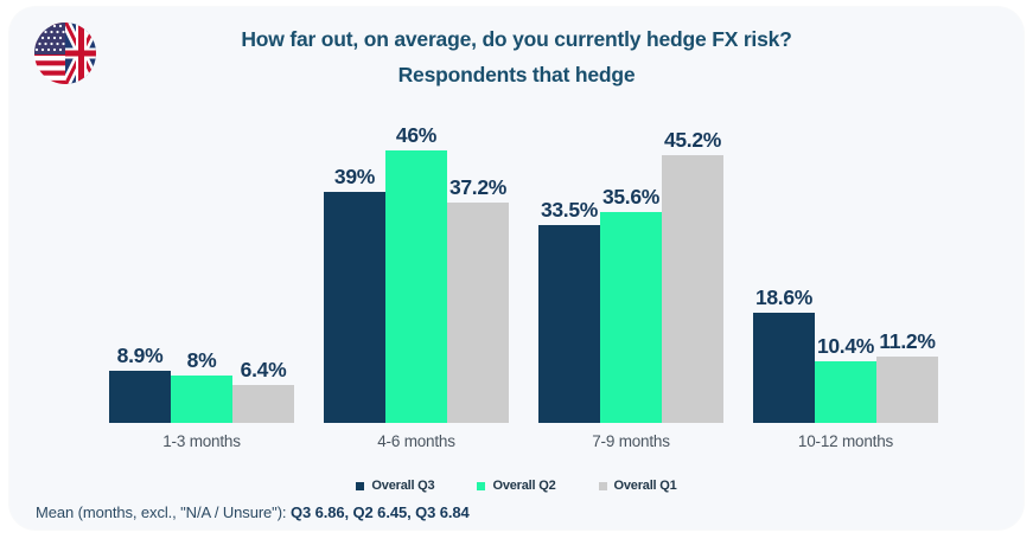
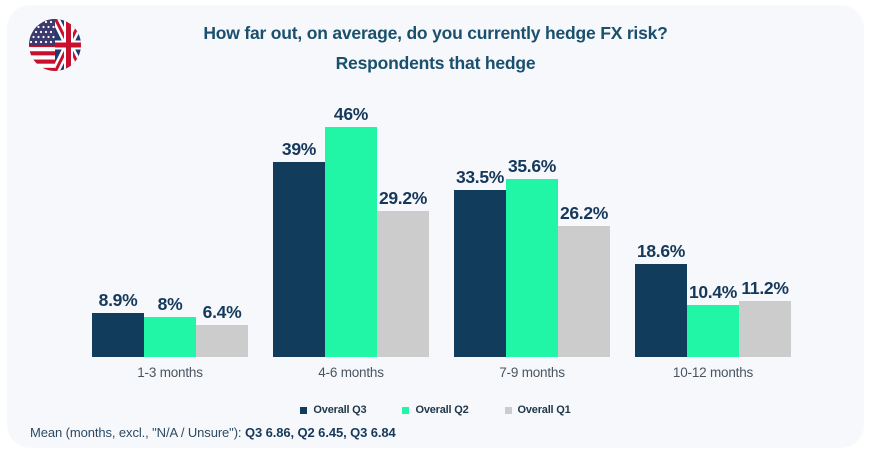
Overall Q1/4-6 months: 37.2% -> 29.2%
Overall Q1/7-9 months: 45.2% -> 26.2%
